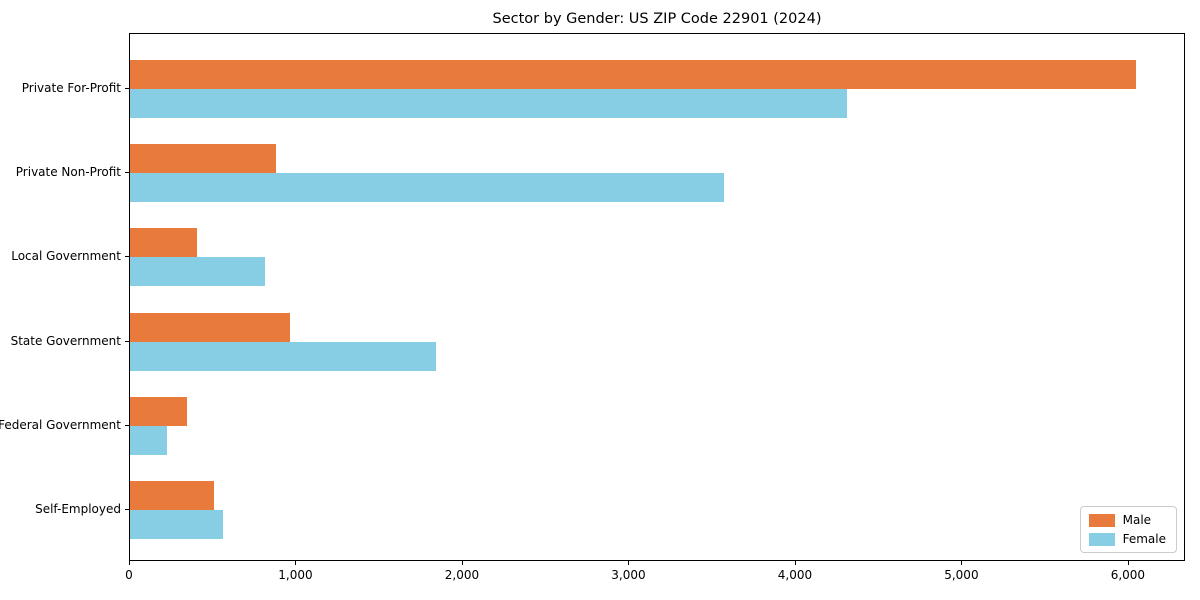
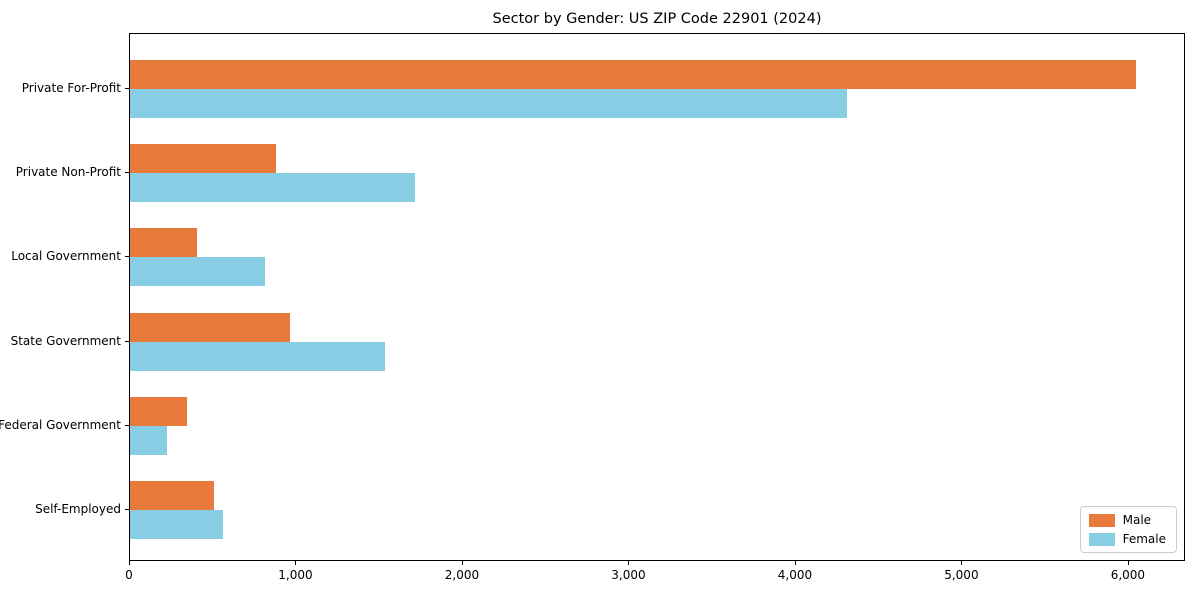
Female/Private Non-Profit: 3570 -> 1710
Female/State Government: 1840 -> 1530
